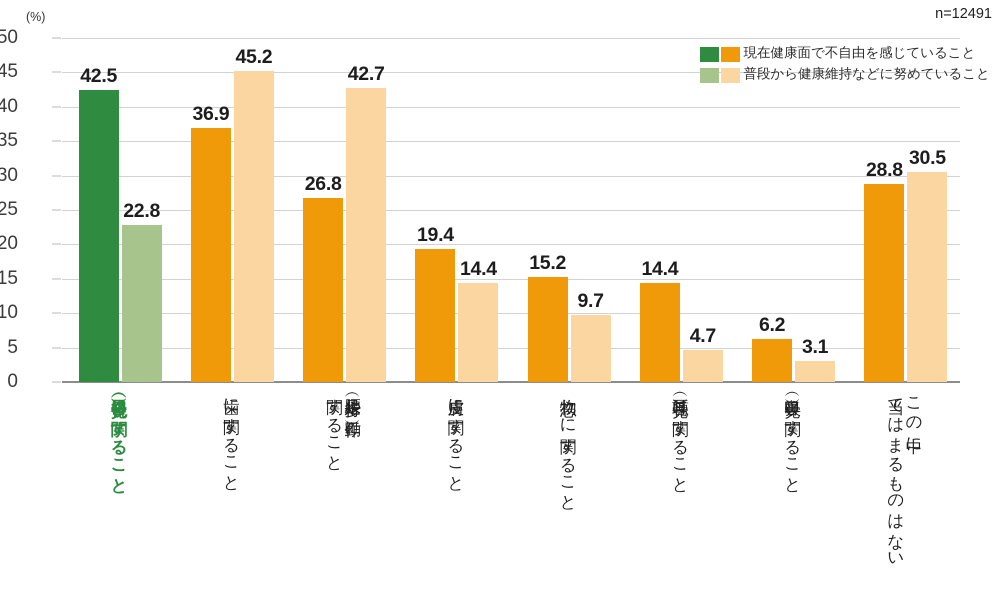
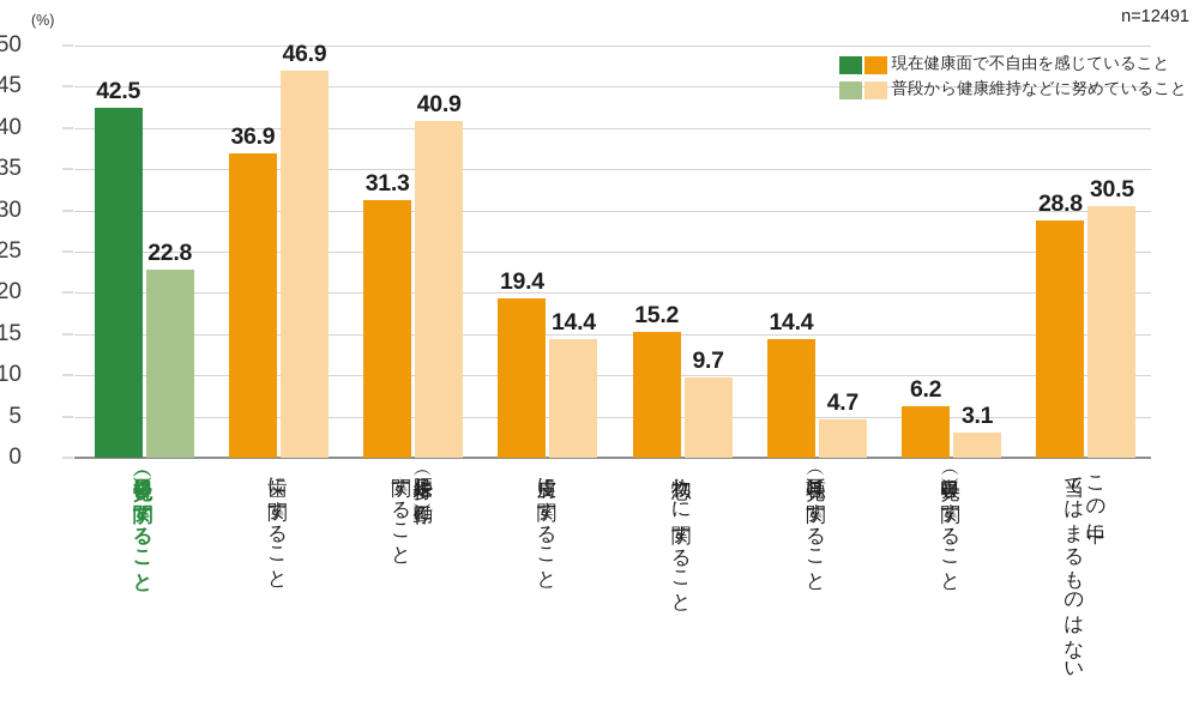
普段から健康維持などに努めていること/歯に関すること: 45.2 -> 46.9
現在健康面で不自由を感じていること/足腰（歩行や動作）に関すること: 26.8 -> 31.3
普段から健康維持などに努めていること/足腰（歩行や動作）に関すること: 42.7 -> 40.9
